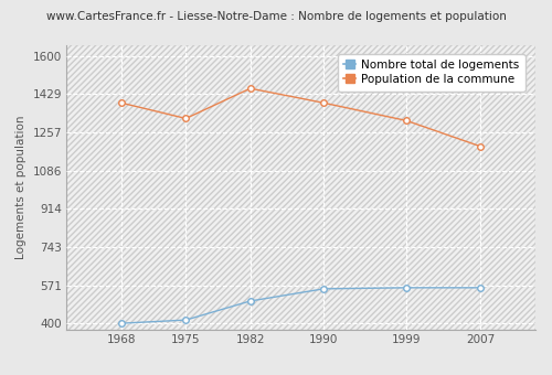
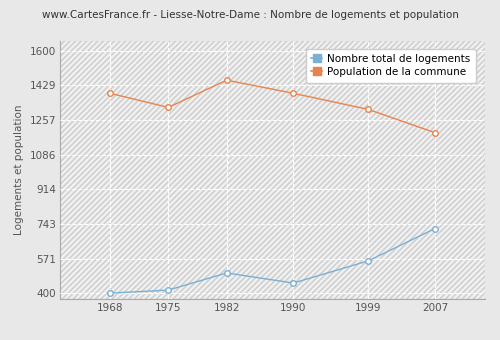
Nombre total de logements/1990: 555 -> 450
Nombre total de logements/2007: 560 -> 720
